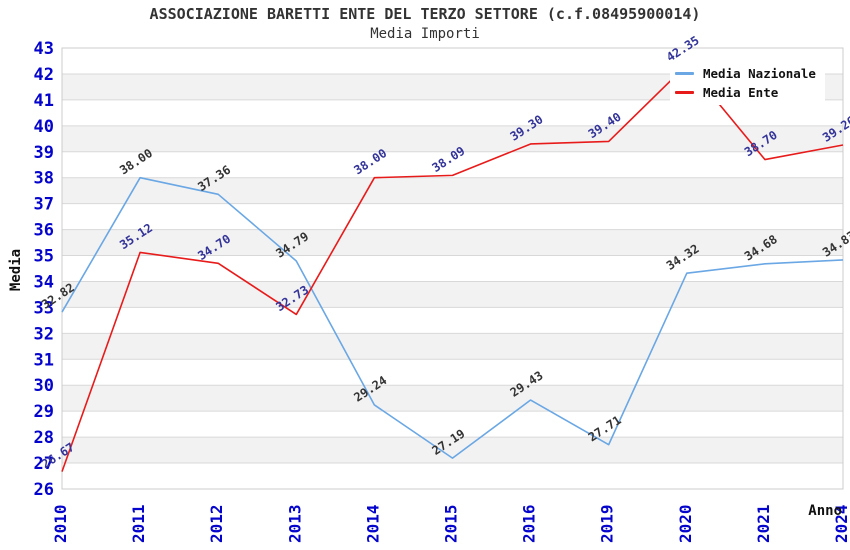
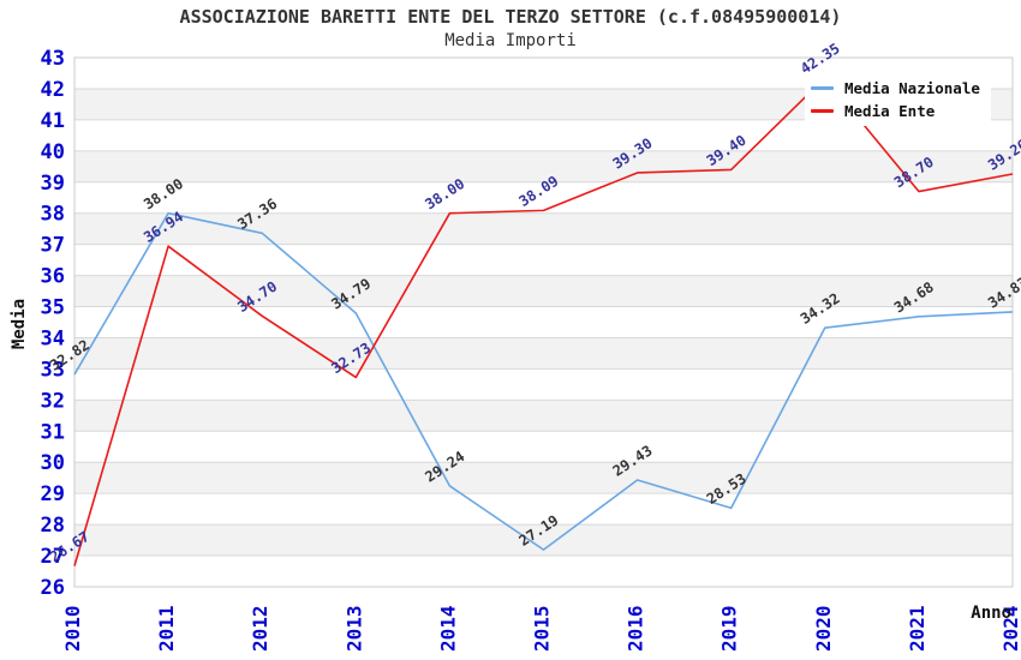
Media Ente/2011: 35.12 -> 36.94
Media Nazionale/2019: 27.71 -> 28.53
